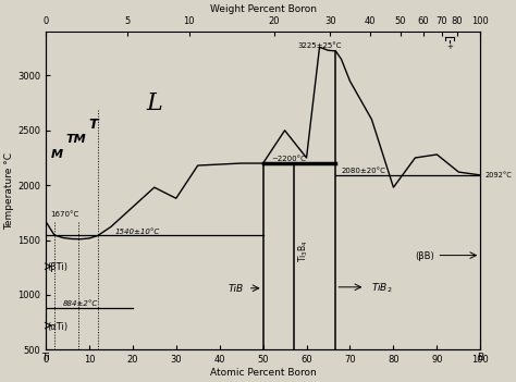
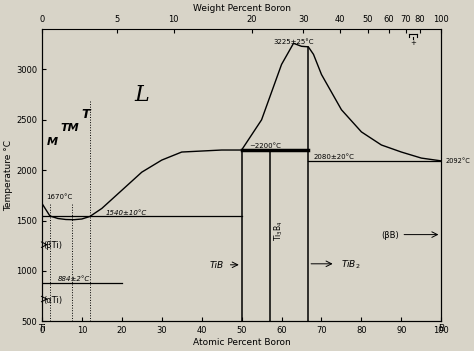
30: 1880 -> 2100
60: 2250 -> 3050
80: 1980 -> 2380
90: 2280 -> 2180
